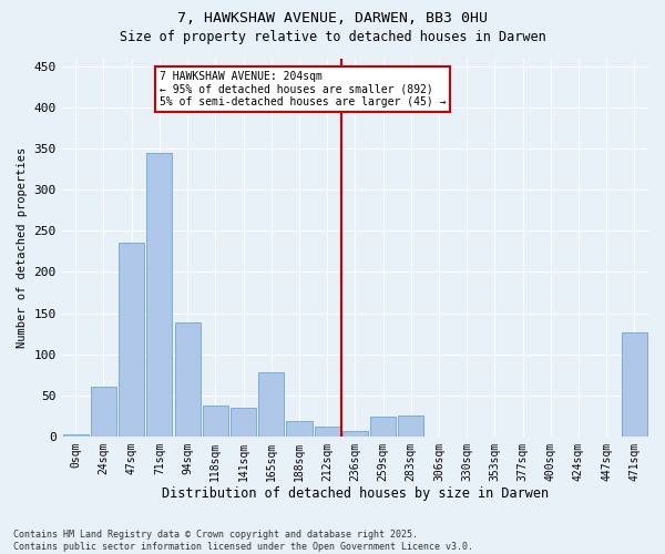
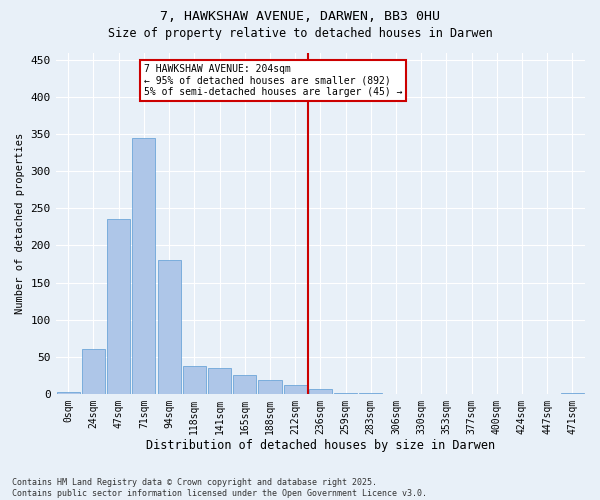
94sqm: 138 -> 180
165sqm: 78 -> 25
259sqm: 24 -> 1
283sqm: 26 -> 1
471sqm: 126 -> 1
